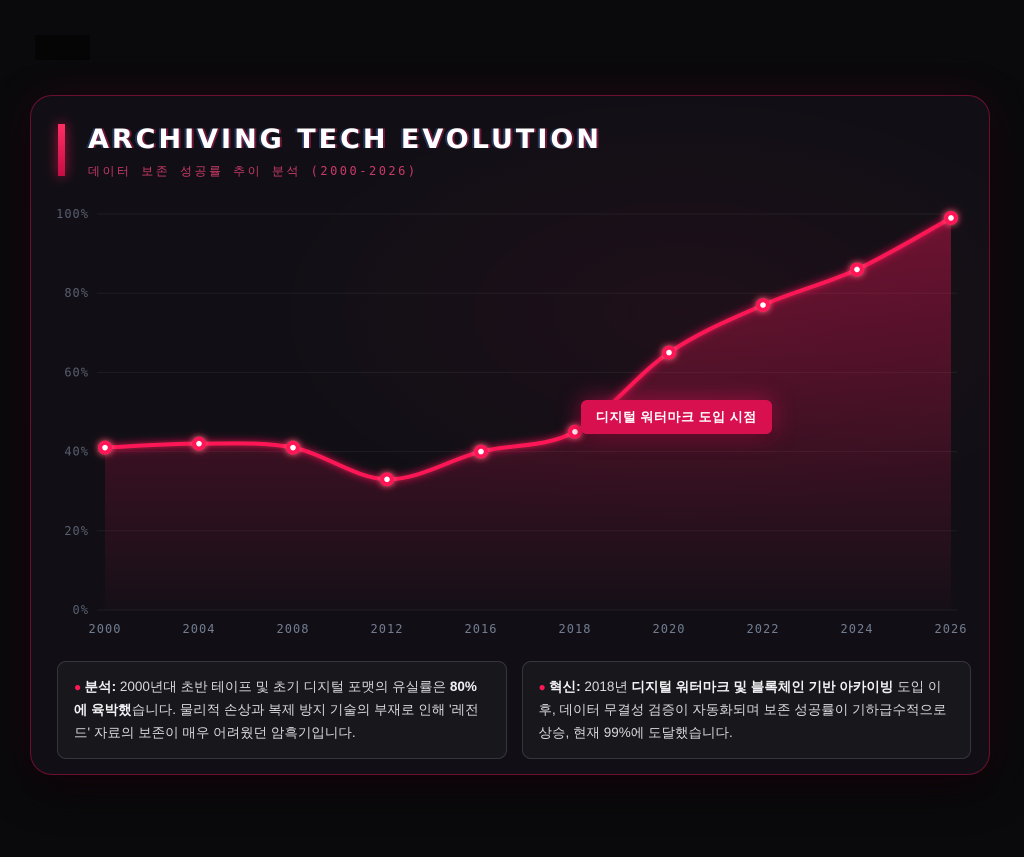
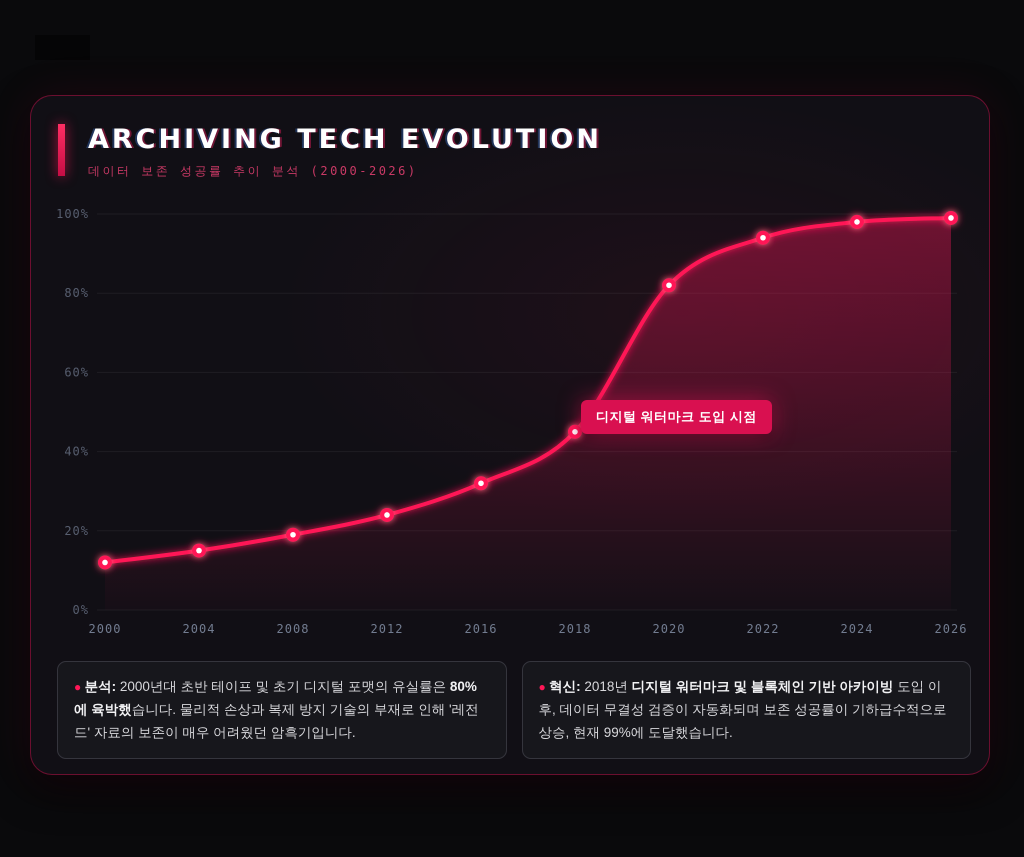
2000: 41% -> 12%
2004: 42% -> 15%
2008: 41% -> 19%
2012: 33% -> 24%
2016: 40% -> 32%
2020: 65% -> 82%
2022: 77% -> 94%
2024: 86% -> 98%
